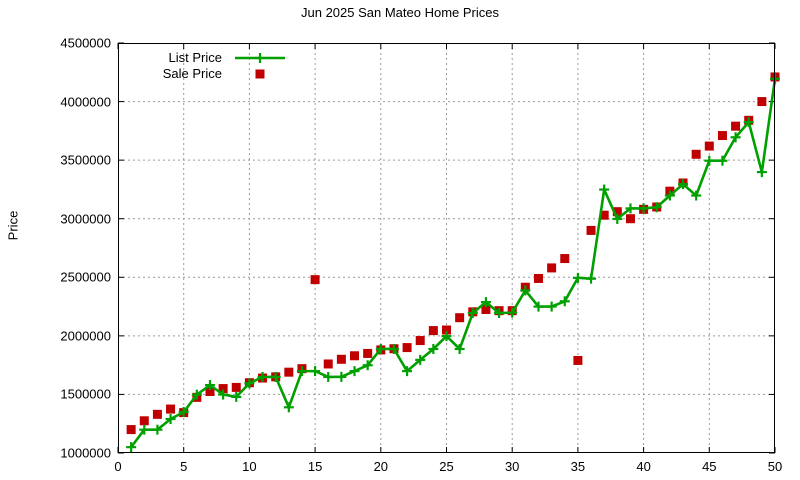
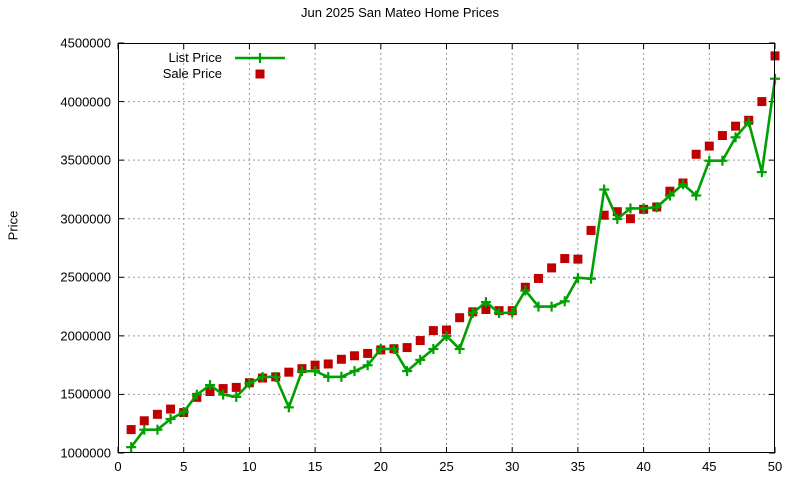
Sale Price/15: 2480000 -> 1750000
Sale Price/35: 1790000 -> 2660000
Sale Price/50: 4210000 -> 4390000
